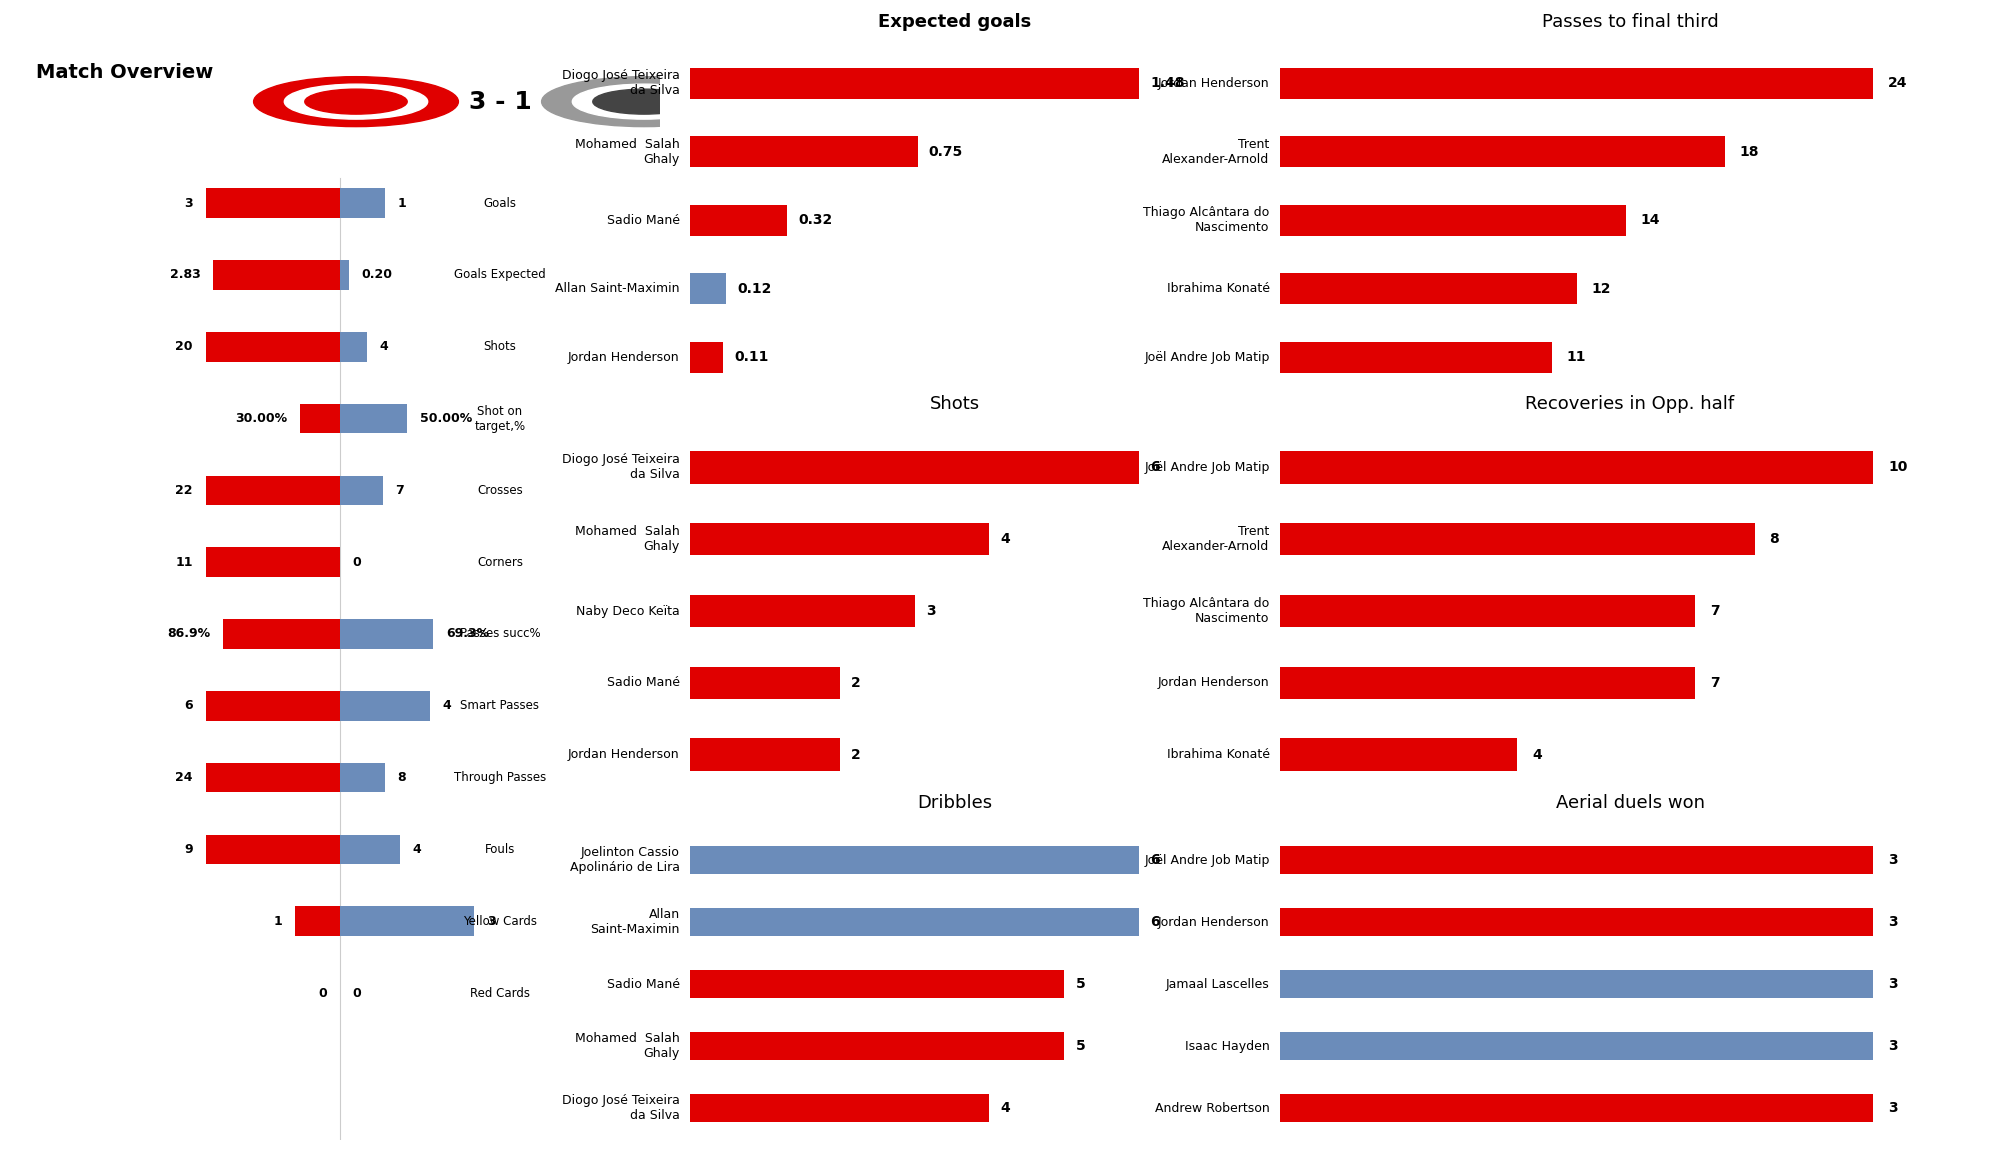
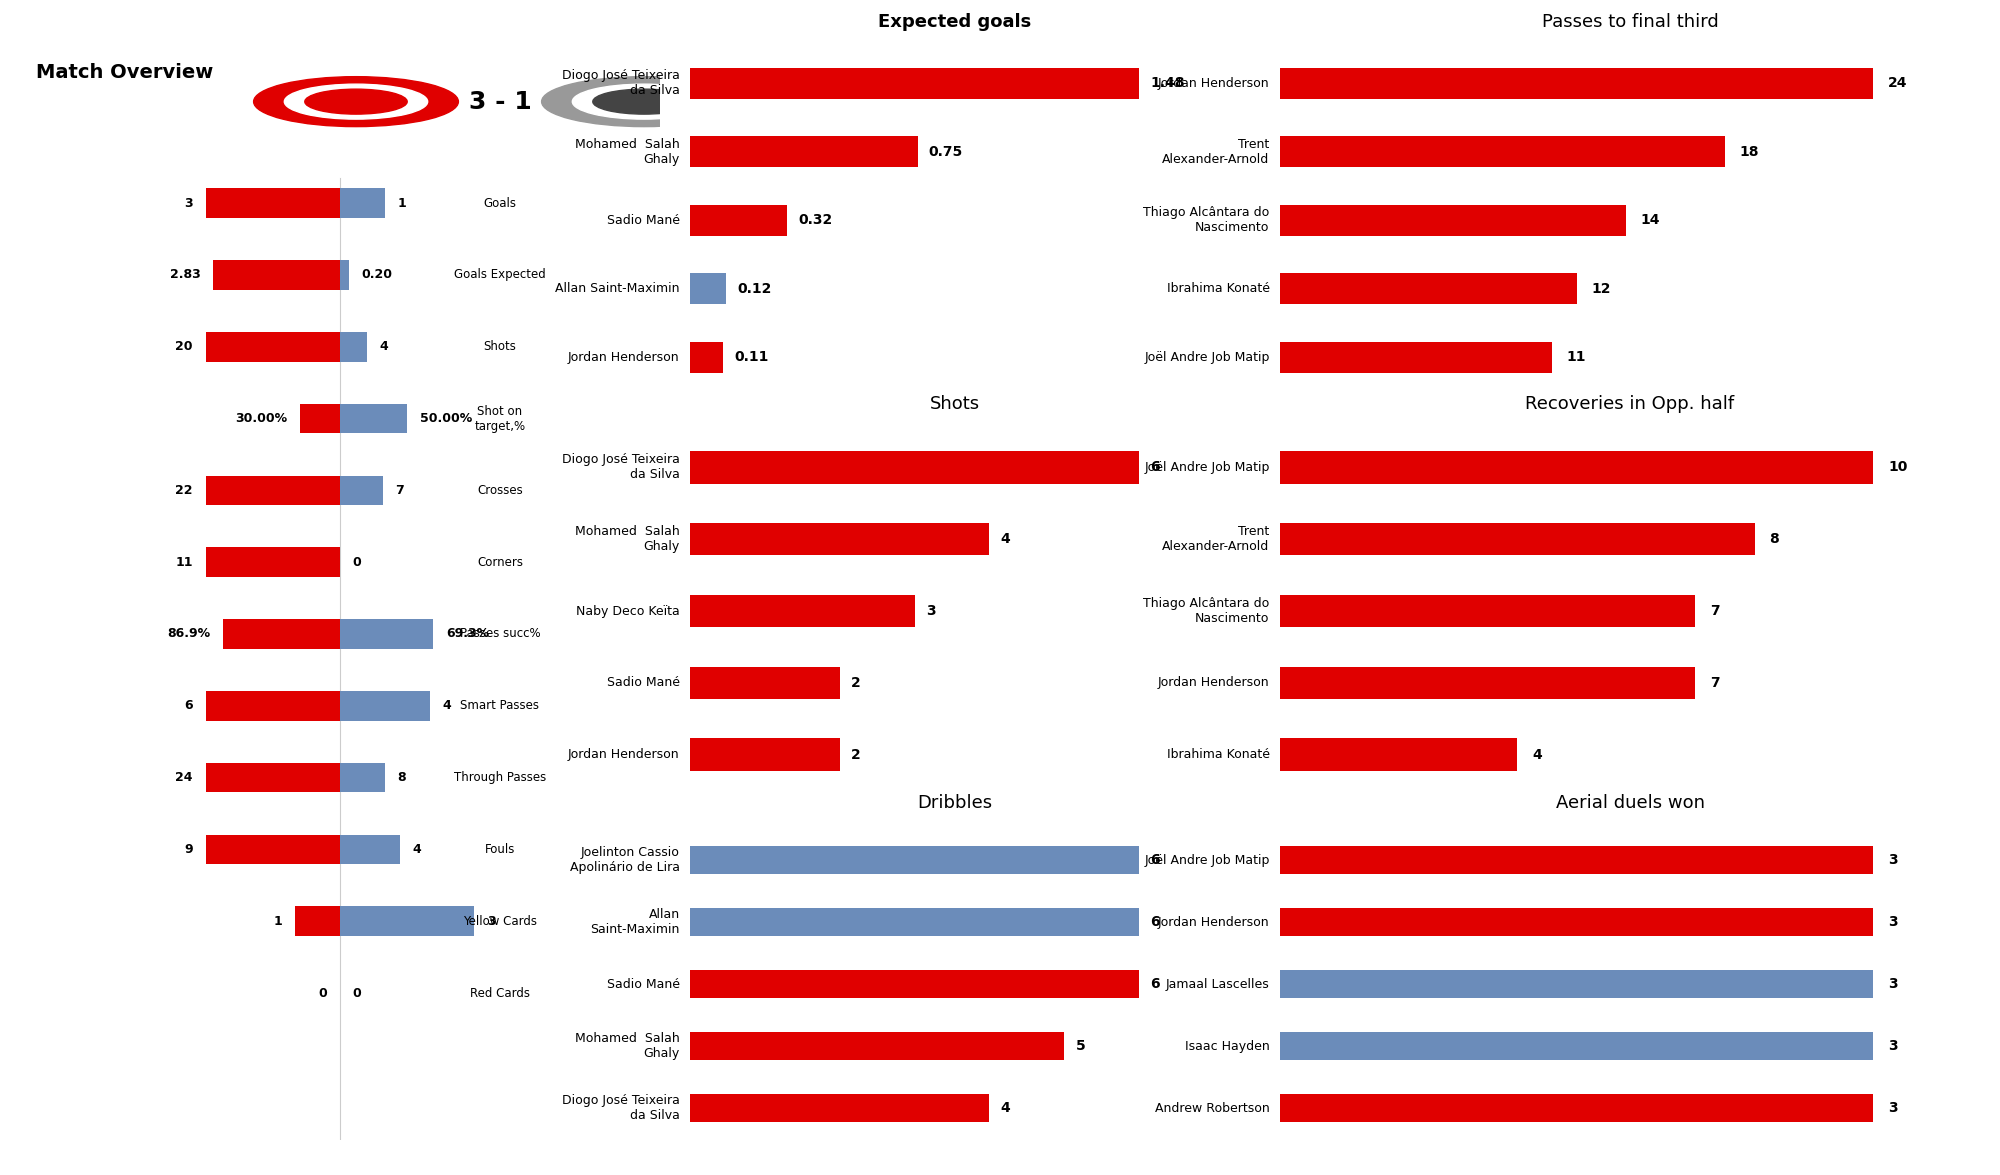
Dribbles/Sadio Mané: 5 -> 6
